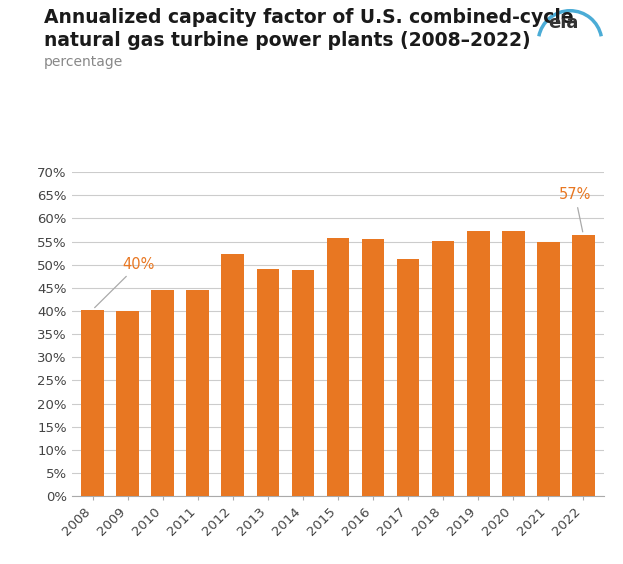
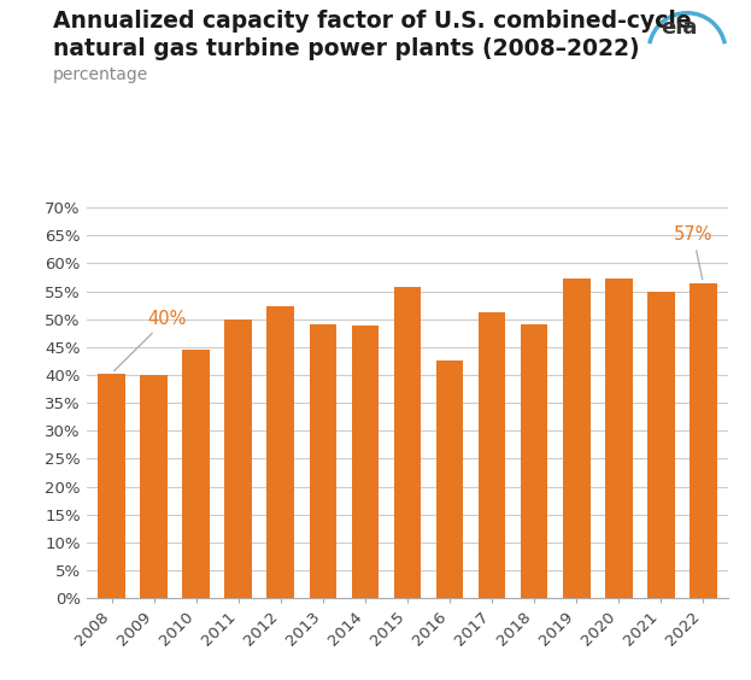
2011: 44.5% -> 50.0%
2016: 55.5% -> 42.5%
2018: 55.2% -> 49.0%
